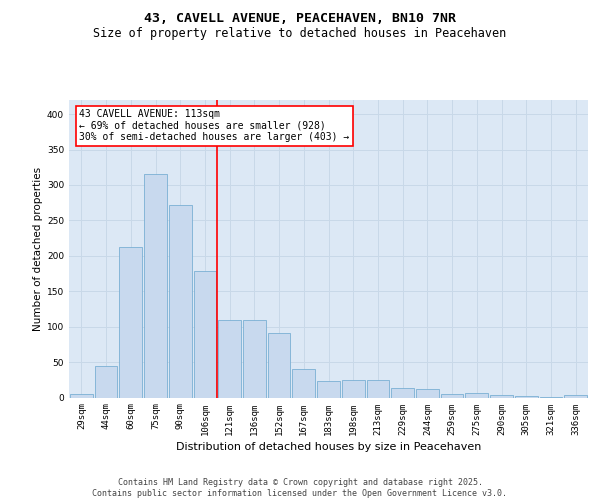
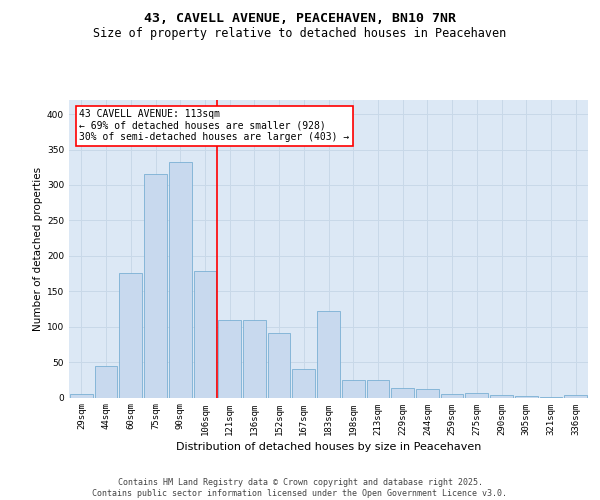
60sqm: 212 -> 176
90sqm: 272 -> 332
183sqm: 23 -> 122
